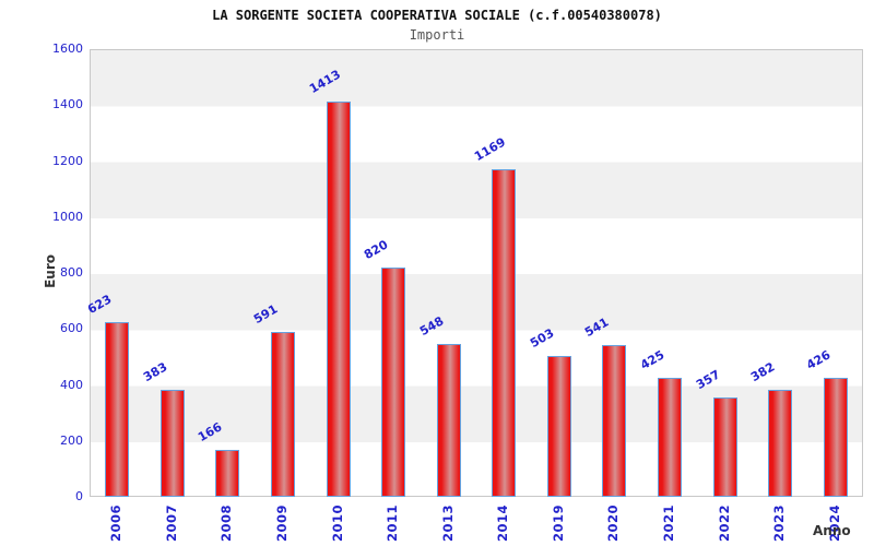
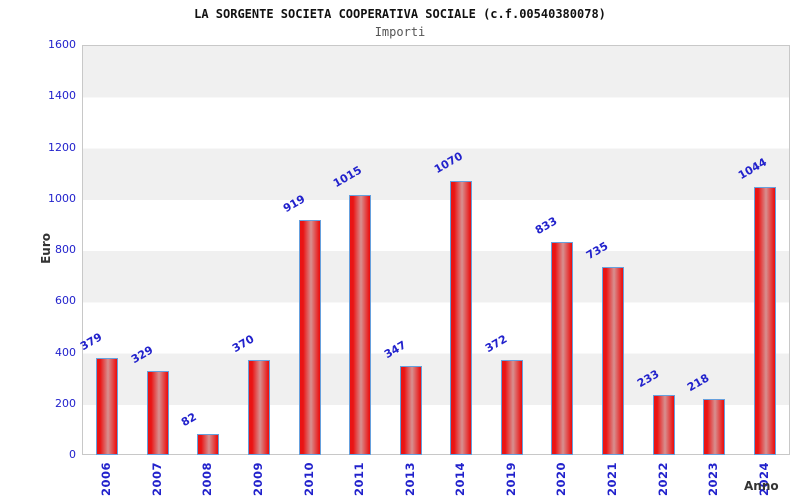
2006: 623 -> 379
2007: 383 -> 329
2008: 166 -> 82
2009: 591 -> 370
2010: 1413 -> 919
2011: 820 -> 1015
2013: 548 -> 347
2014: 1169 -> 1070
2019: 503 -> 372
2020: 541 -> 833
2021: 425 -> 735
2022: 357 -> 233
2023: 382 -> 218
2024: 426 -> 1044
